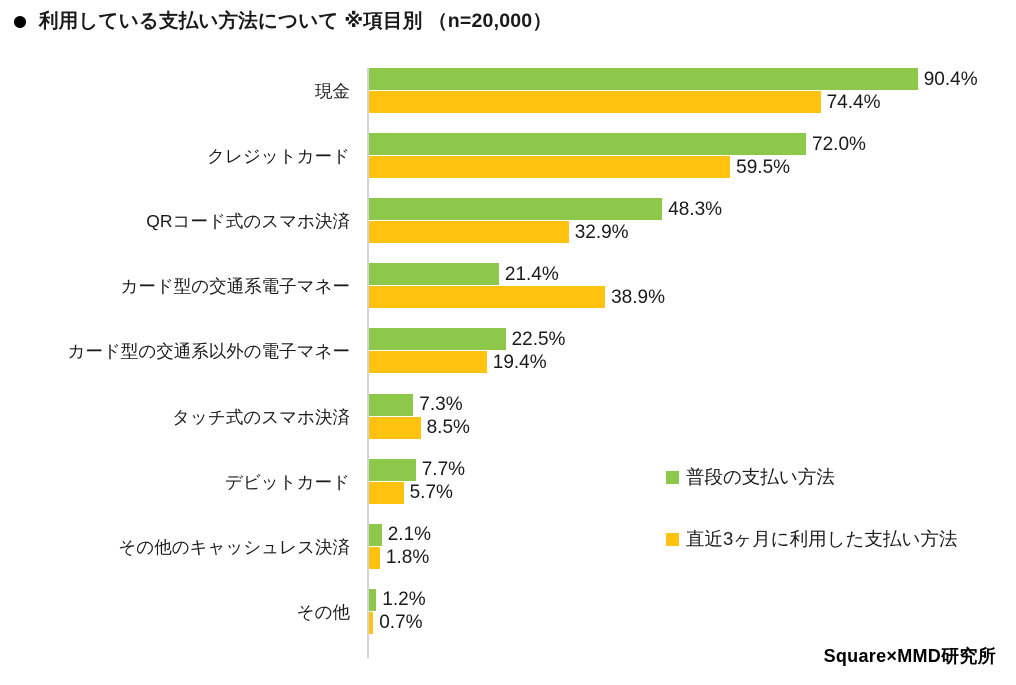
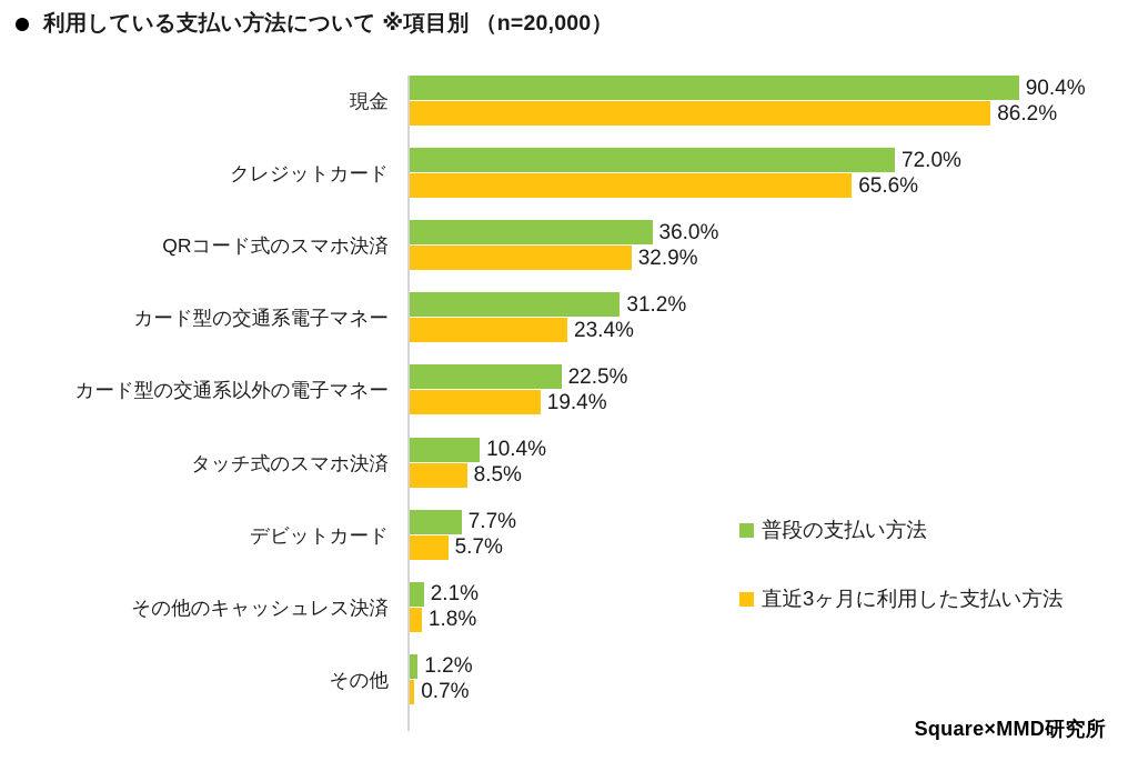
直近3ヶ月に利用した支払い方法/現金: 74.4% -> 86.2%
直近3ヶ月に利用した支払い方法/クレジットカード: 59.5% -> 65.6%
普段の支払い方法/QRコード式のスマホ決済: 48.3% -> 36.0%
普段の支払い方法/カード型の交通系電子マネー: 21.4% -> 31.2%
直近3ヶ月に利用した支払い方法/カード型の交通系電子マネー: 38.9% -> 23.4%
普段の支払い方法/タッチ式のスマホ決済: 7.3% -> 10.4%
